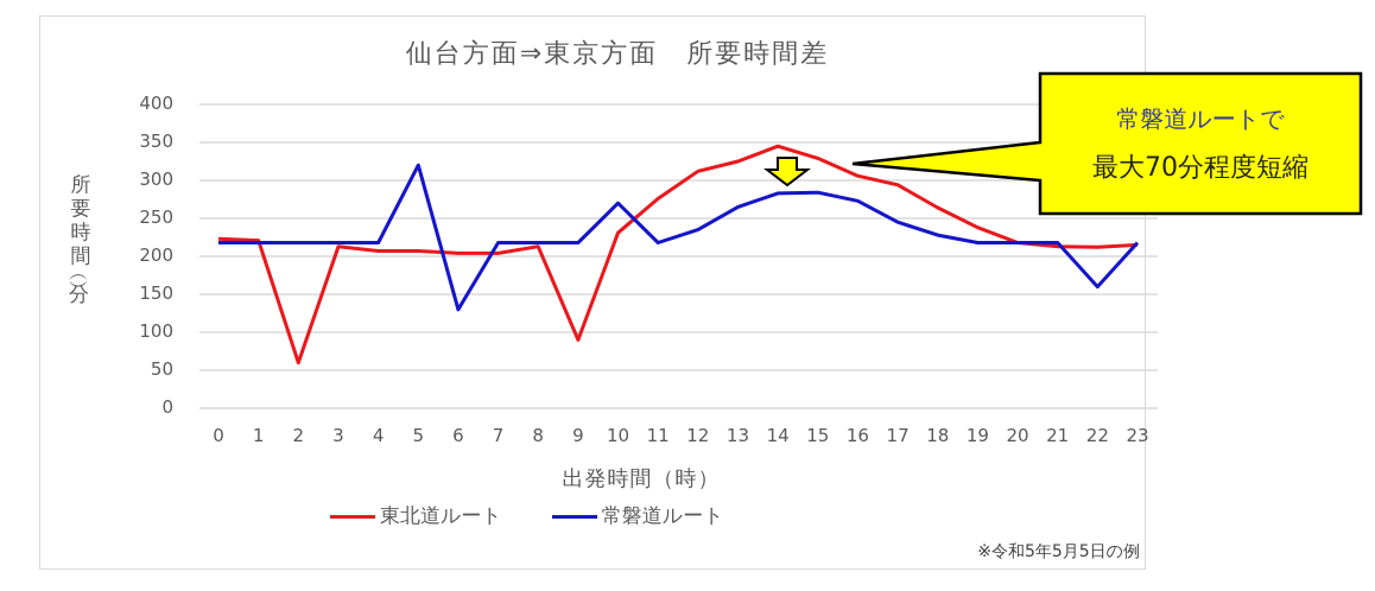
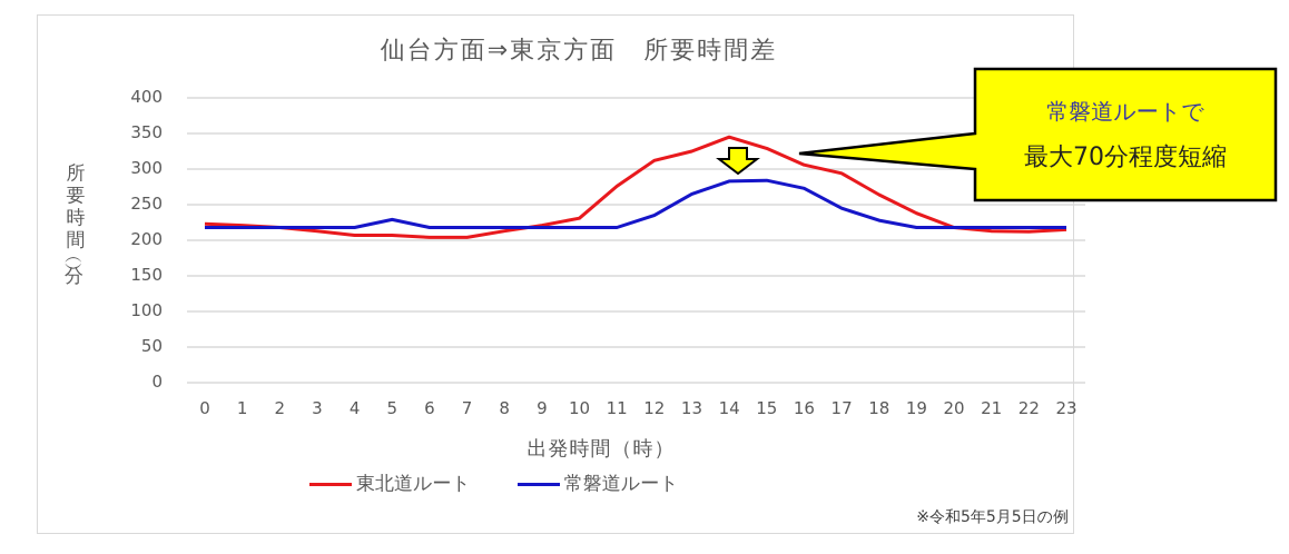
東北道ルート/2: 60 -> 220
常磐道ルート/5: 320 -> 230
常磐道ルート/6: 130 -> 220
東北道ルート/9: 90 -> 220
常磐道ルート/10: 270 -> 220
常磐道ルート/22: 160 -> 220
